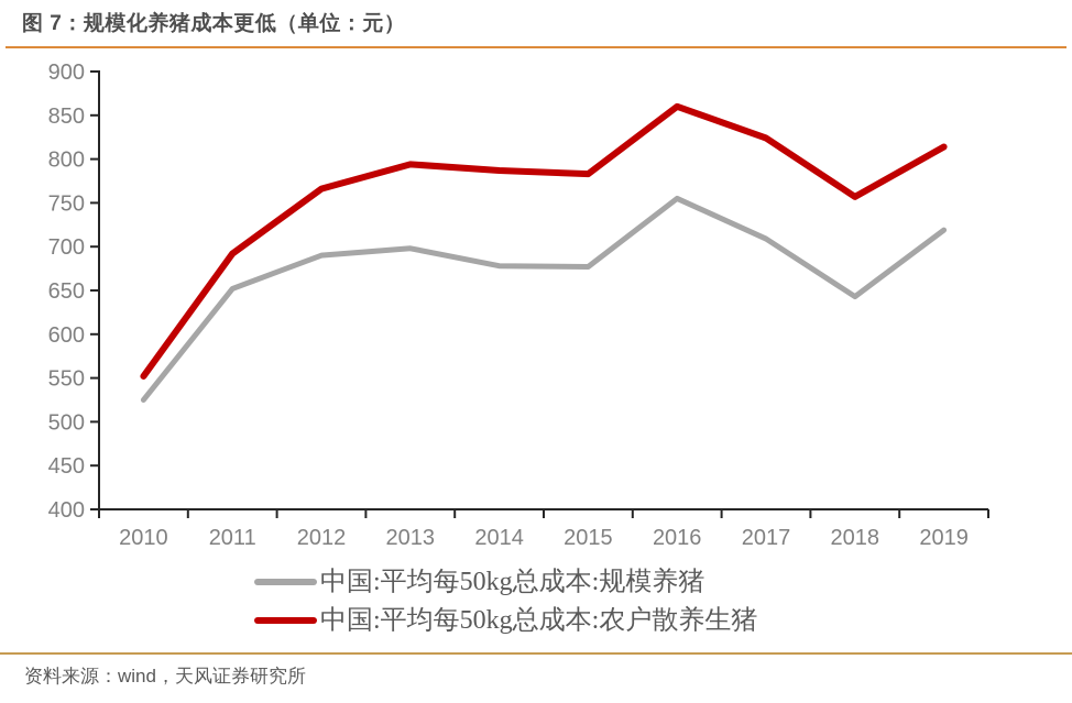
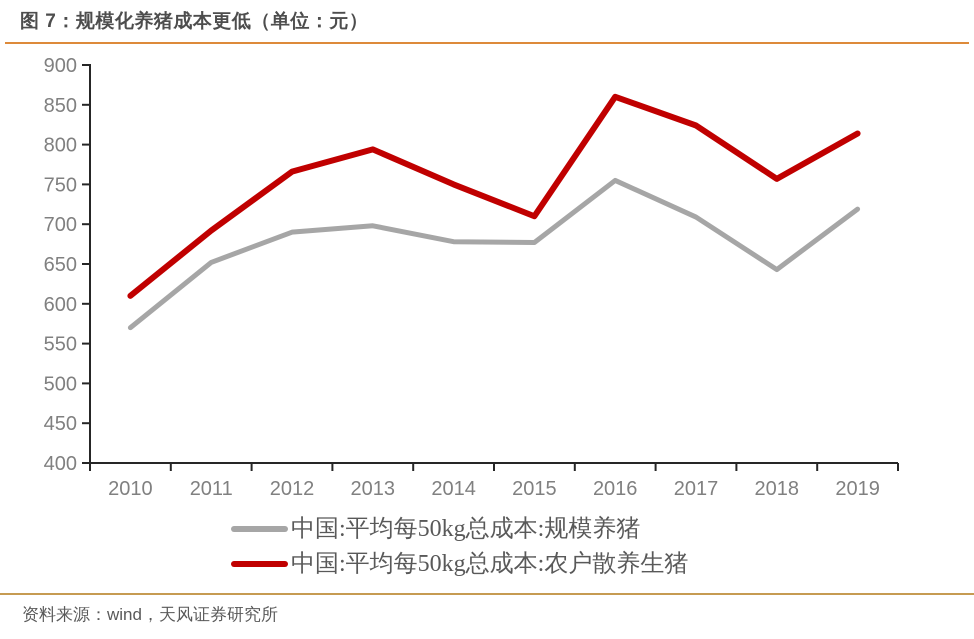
中国:平均每50kg总成本:规模养猪/2010: 520 -> 570
中国:平均每50kg总成本:农户散养生猪/2010: 550 -> 610
中国:平均每50kg总成本:农户散养生猪/2014: 790 -> 750
中国:平均每50kg总成本:农户散养生猪/2015: 780 -> 710
